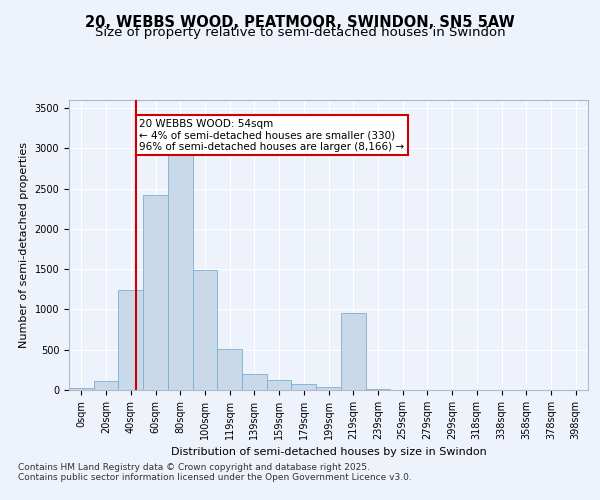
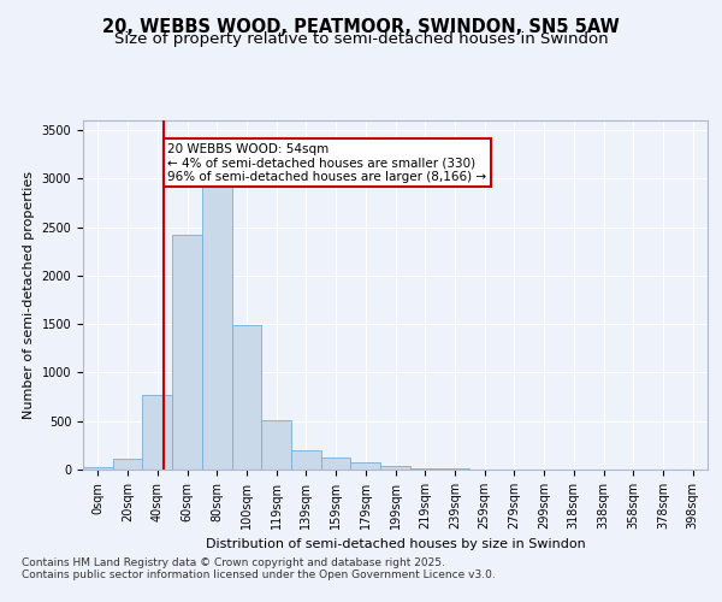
40sqm: 1240 -> 770
219sqm: 960 -> 20
